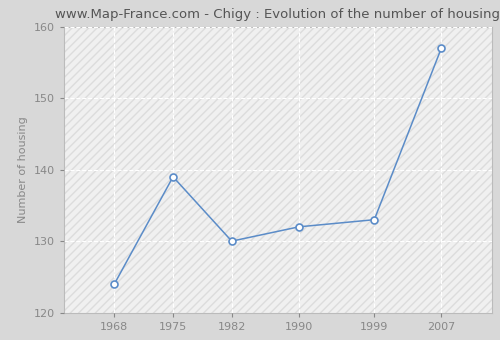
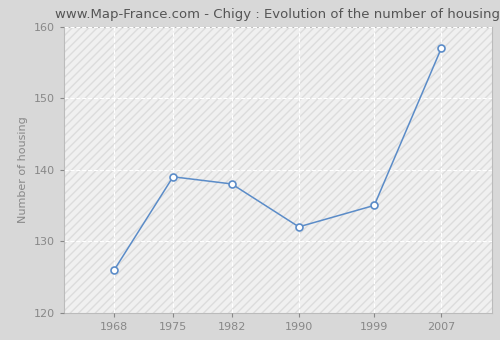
1968: 124 -> 126
1982: 130 -> 138
1999: 133 -> 135
